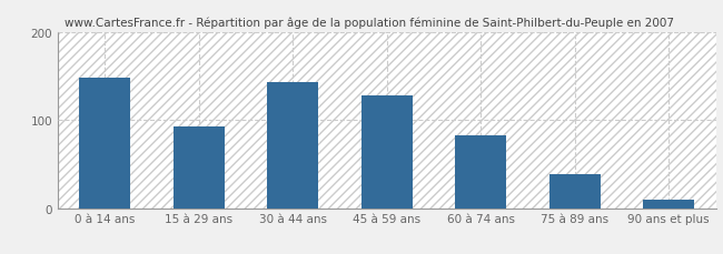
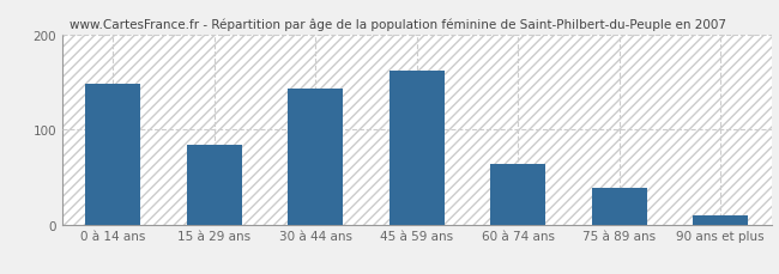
15 à 29 ans: 93 -> 84
45 à 59 ans: 128 -> 162
60 à 74 ans: 83 -> 64
